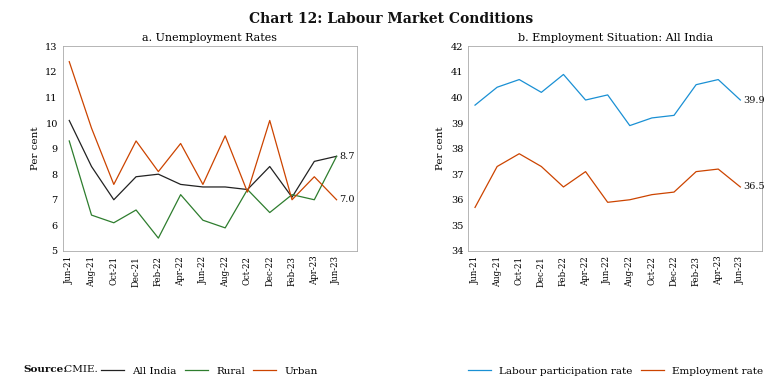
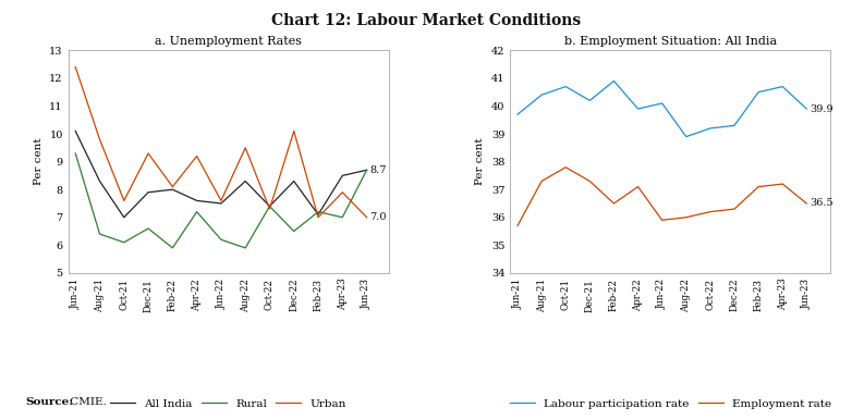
a. Unemployment Rates/Rural/Feb-22: 5.5 -> 5.9
a. Unemployment Rates/All India/Aug-22: 7.5 -> 8.3
